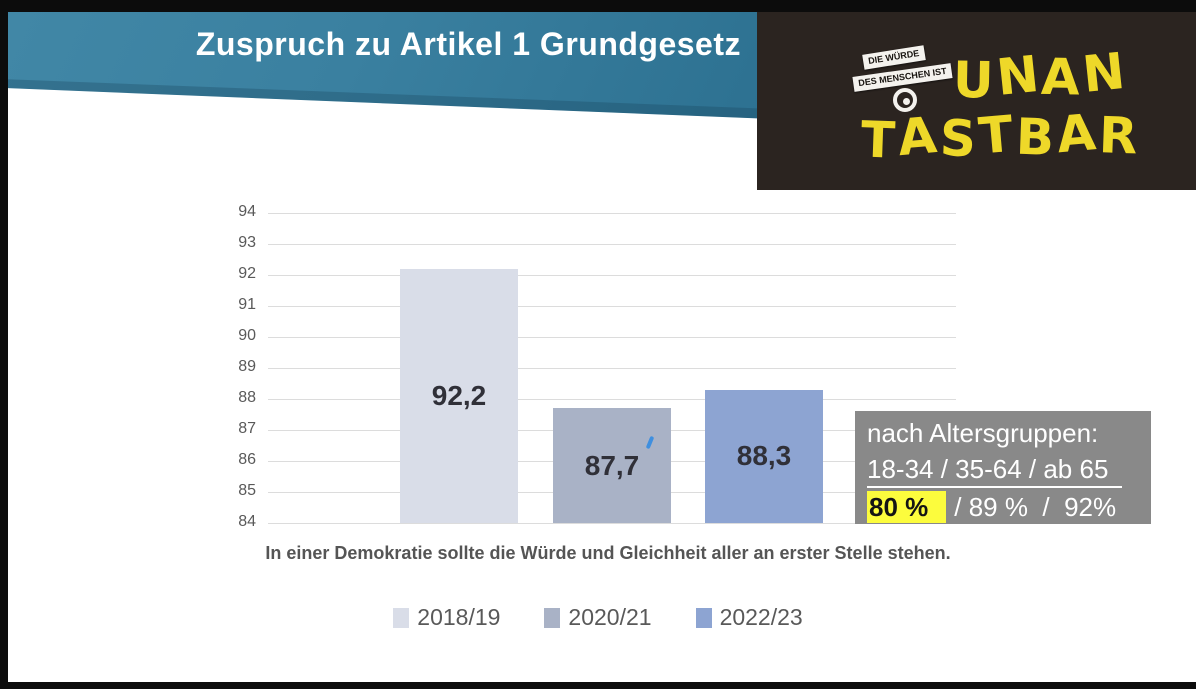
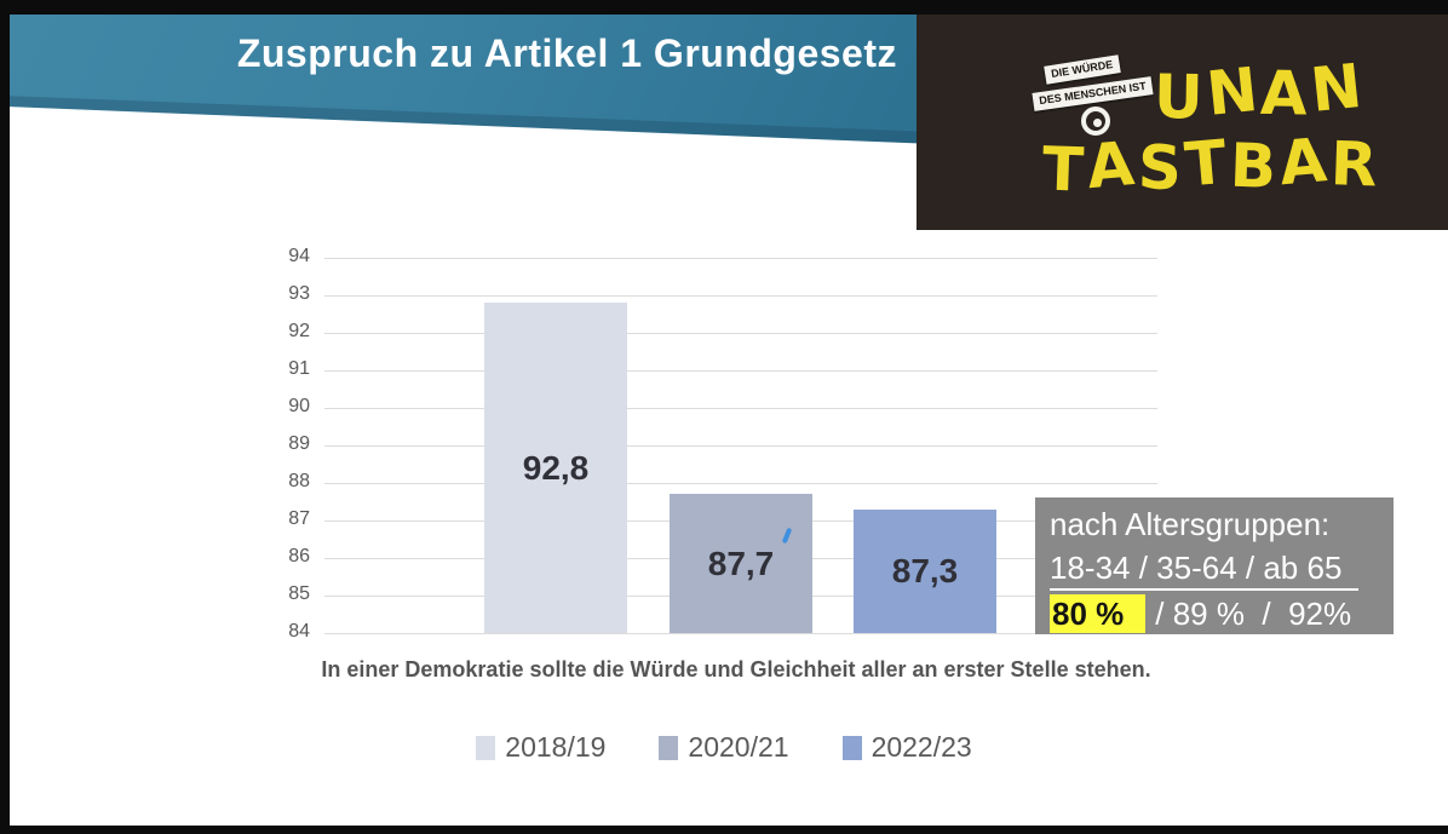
2018/19: 92,2 -> 92,8
2022/23: 88,3 -> 87,3
